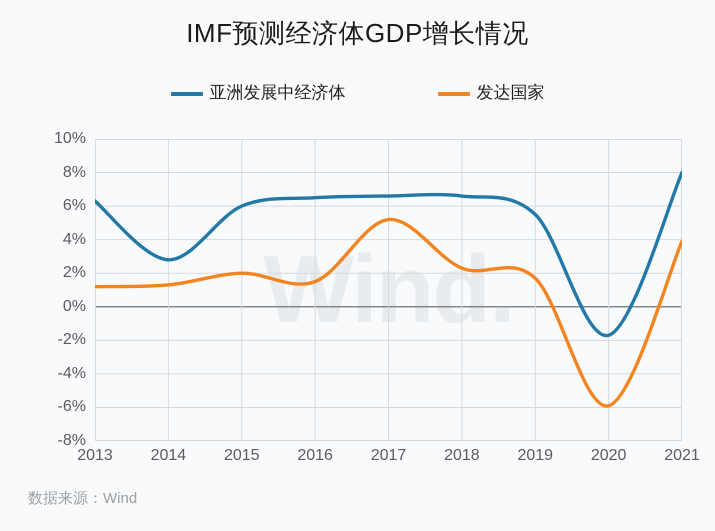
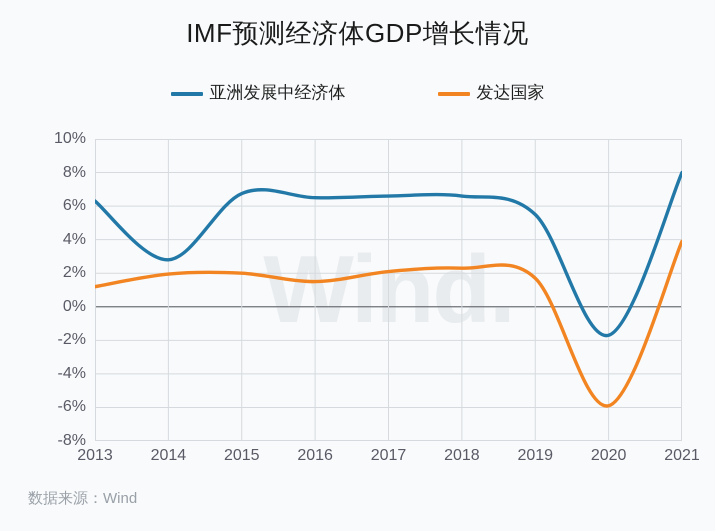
发达国家/2014: 1.3% -> 1.9%
亚洲发展中经济体/2015: 6.0% -> 6.8%
发达国家/2017: 5.2% -> 2.1%
